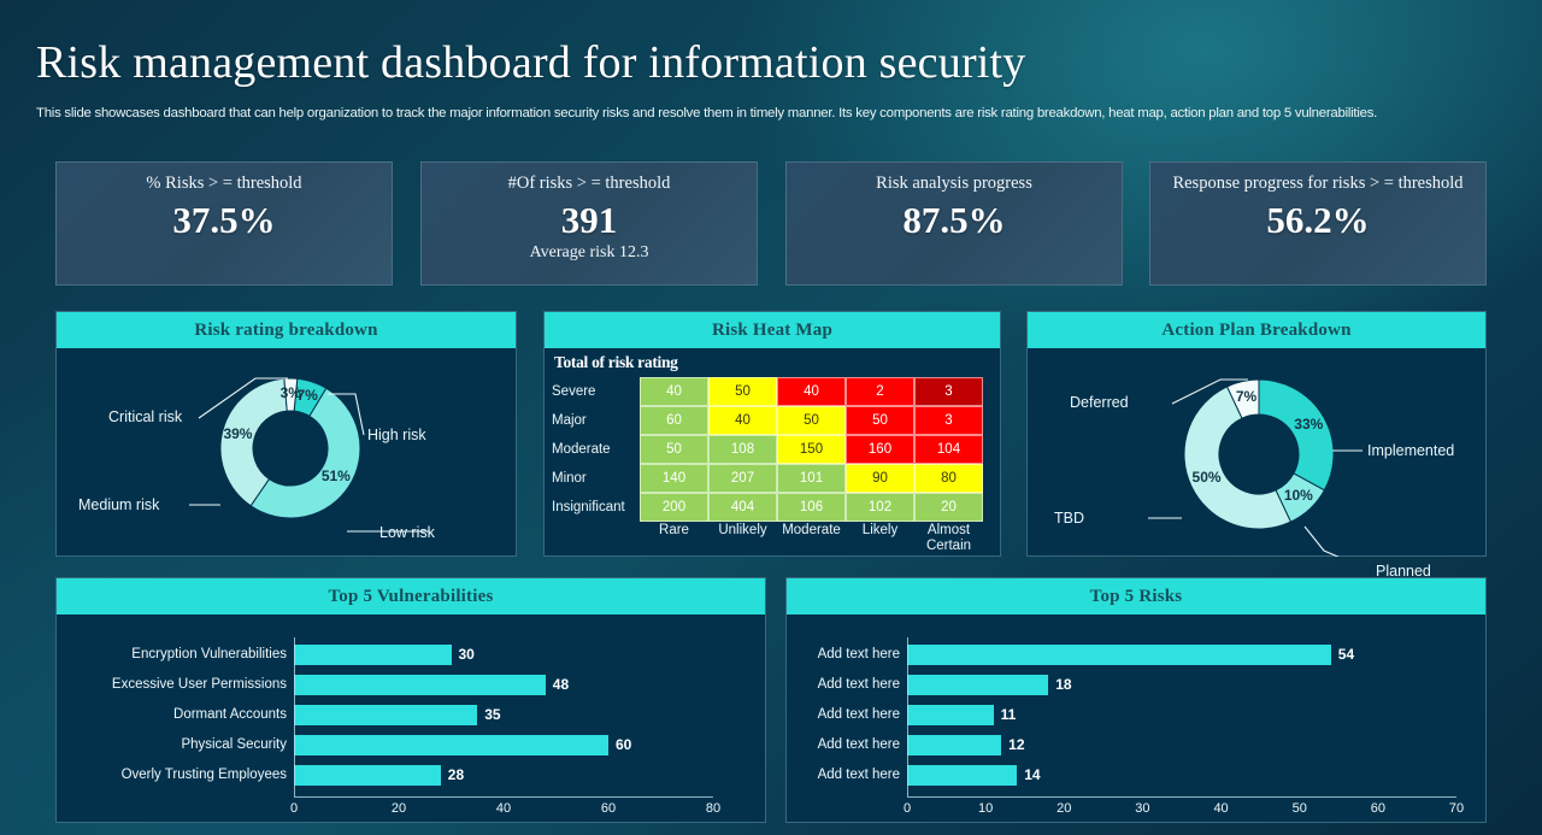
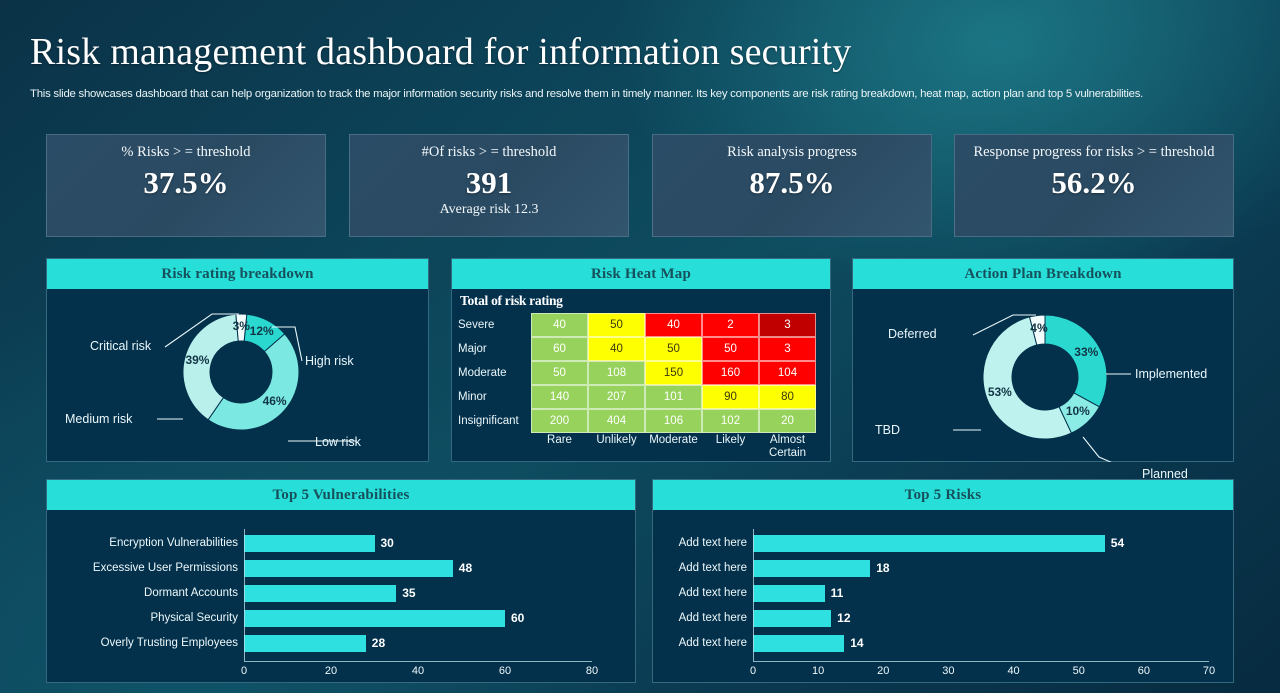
Risk rating breakdown/High risk: 7% -> 12%
Risk rating breakdown/Low risk: 51% -> 46%
Action Plan Breakdown/TBD: 50% -> 53%
Action Plan Breakdown/Deferred: 7% -> 4%
